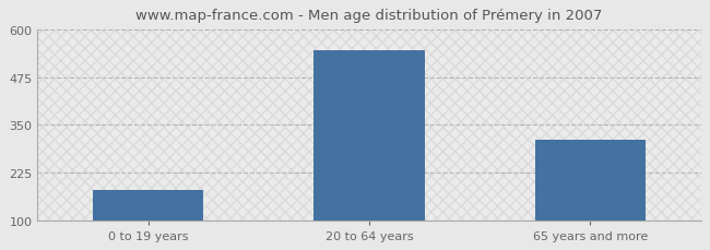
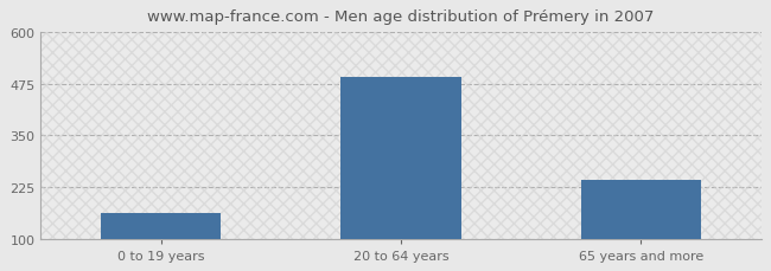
0 to 19 years: 180 -> 163
20 to 64 years: 545 -> 492
65 years and more: 310 -> 242
